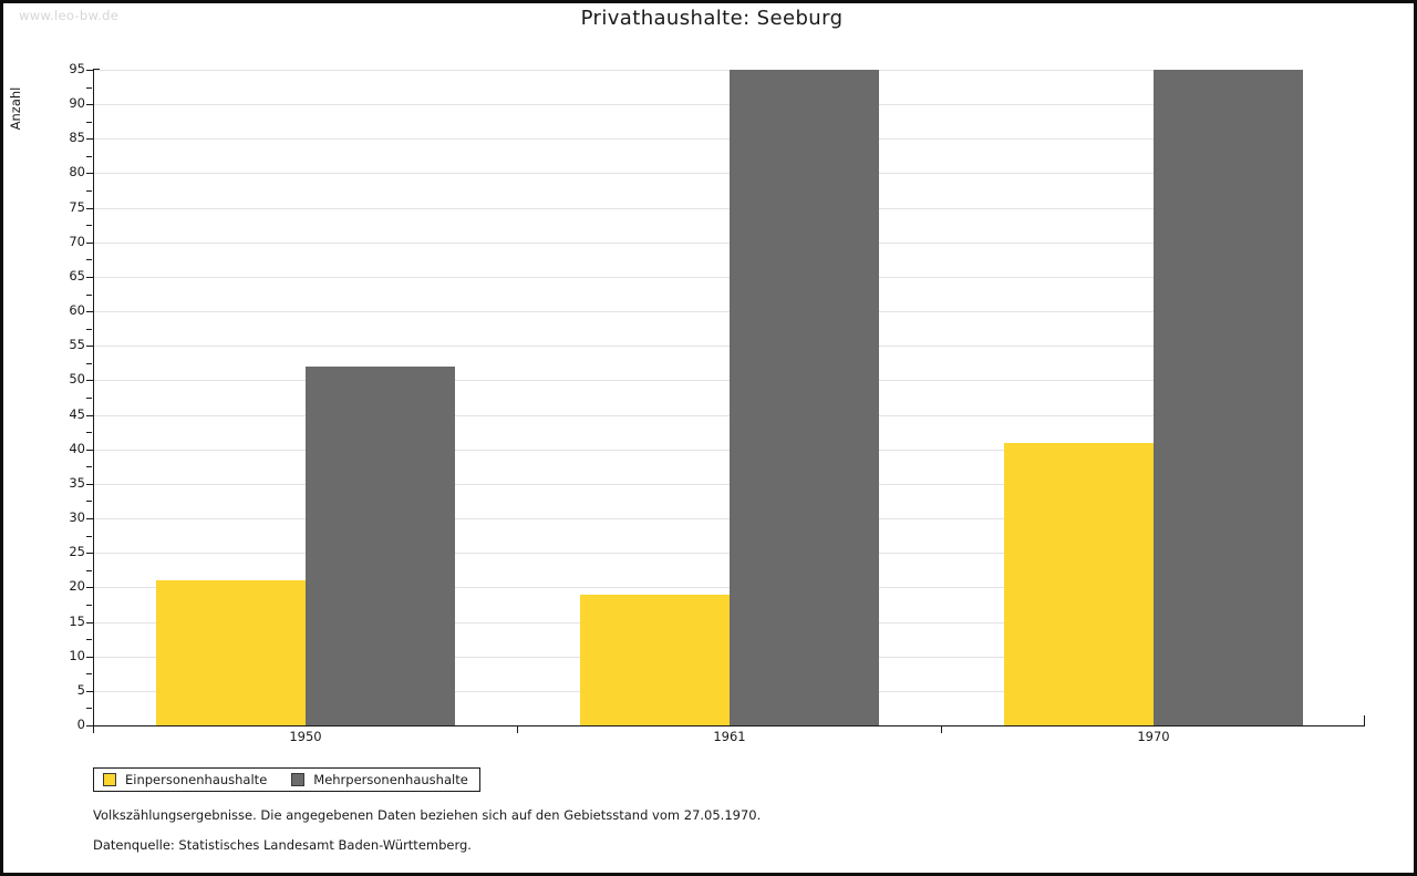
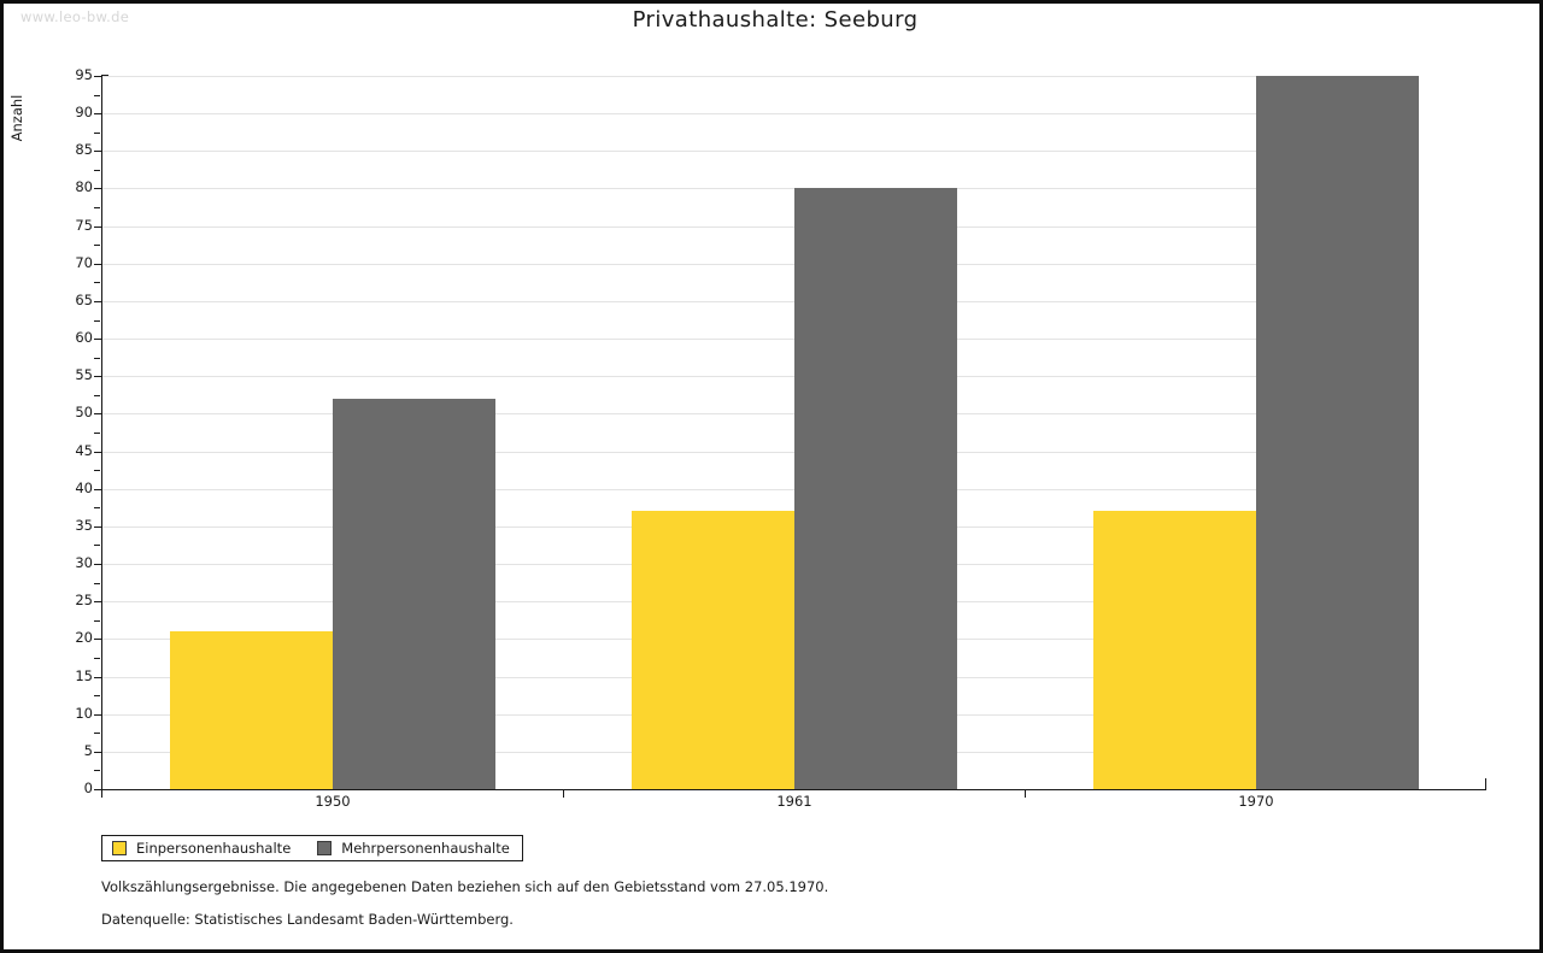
Einpersonenhaushalte/1961: 19 -> 37
Mehrpersonenhaushalte/1961: 95 -> 80
Einpersonenhaushalte/1970: 41 -> 37
